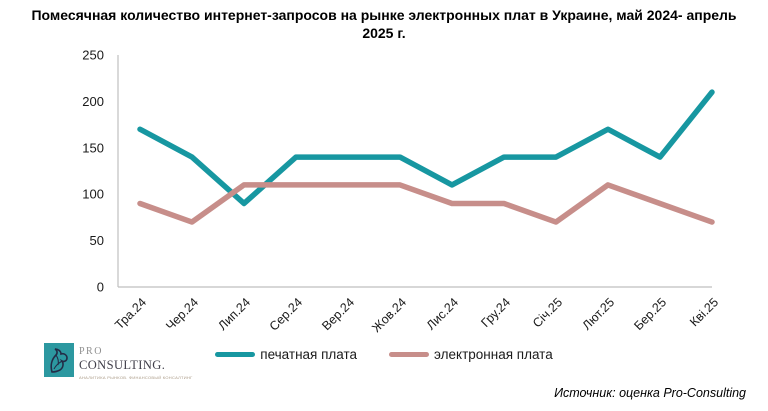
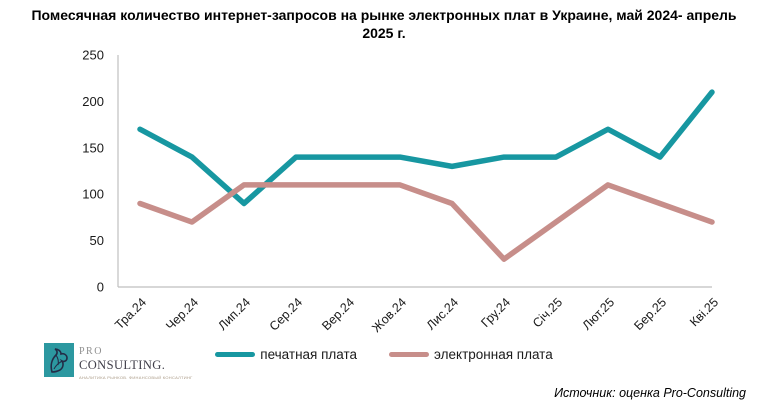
печатная плата/Лис.24: 110 -> 130
электронная плата/Гру.24: 90 -> 30
